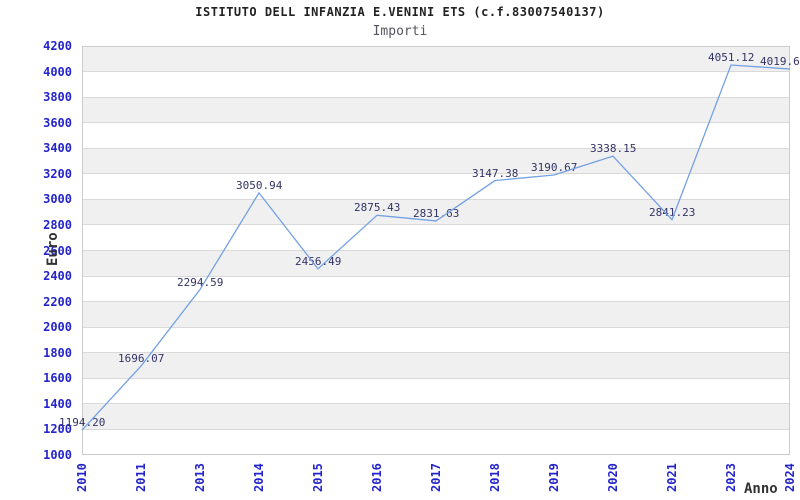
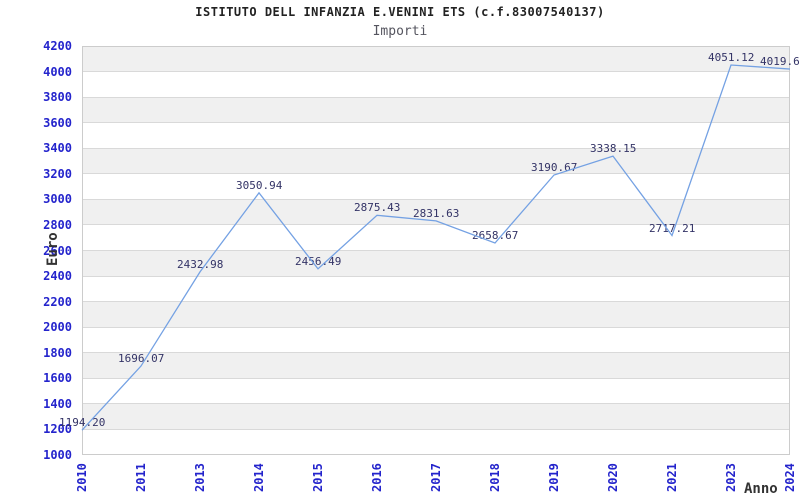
2013: 2294.59 -> 2432.98
2018: 3147.38 -> 2658.67
2021: 2841.23 -> 2717.21
